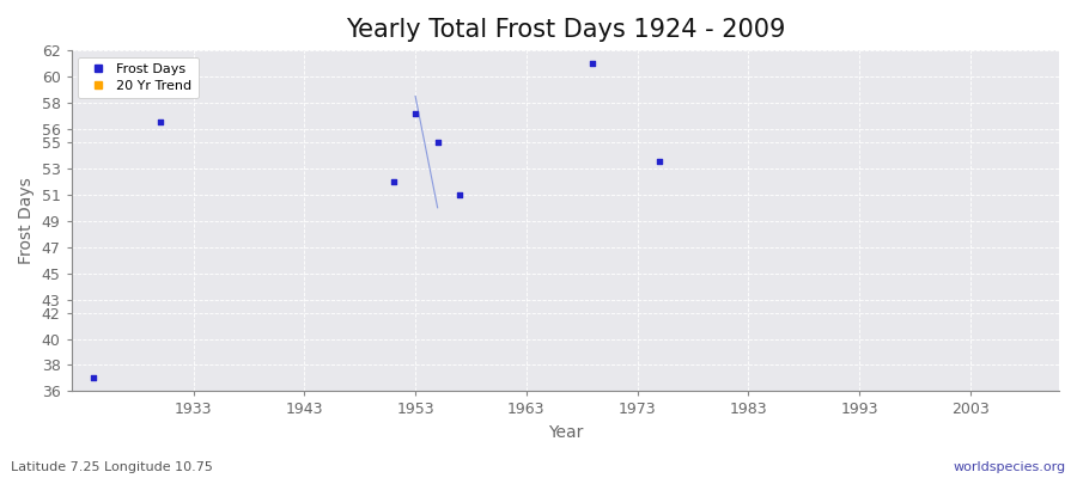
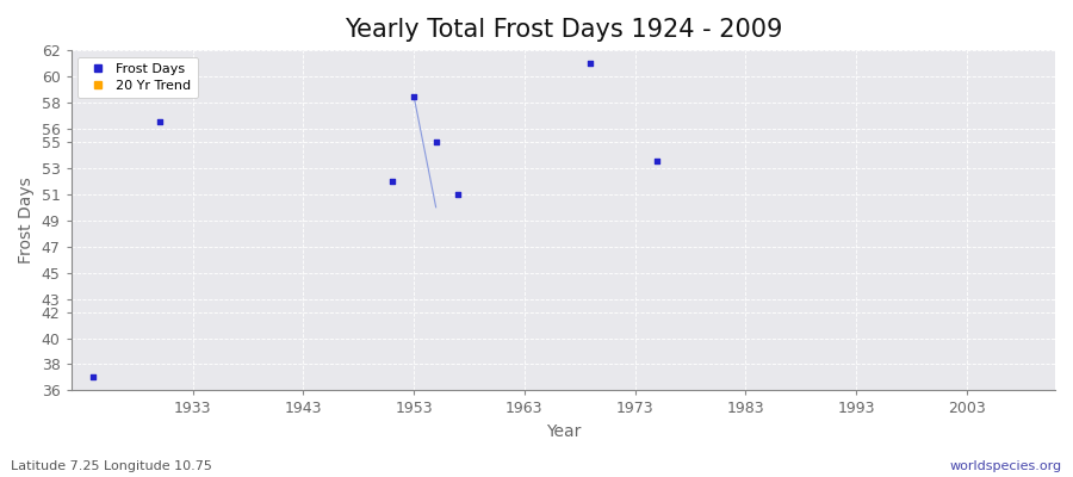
1953: 57.2 -> 58.5
